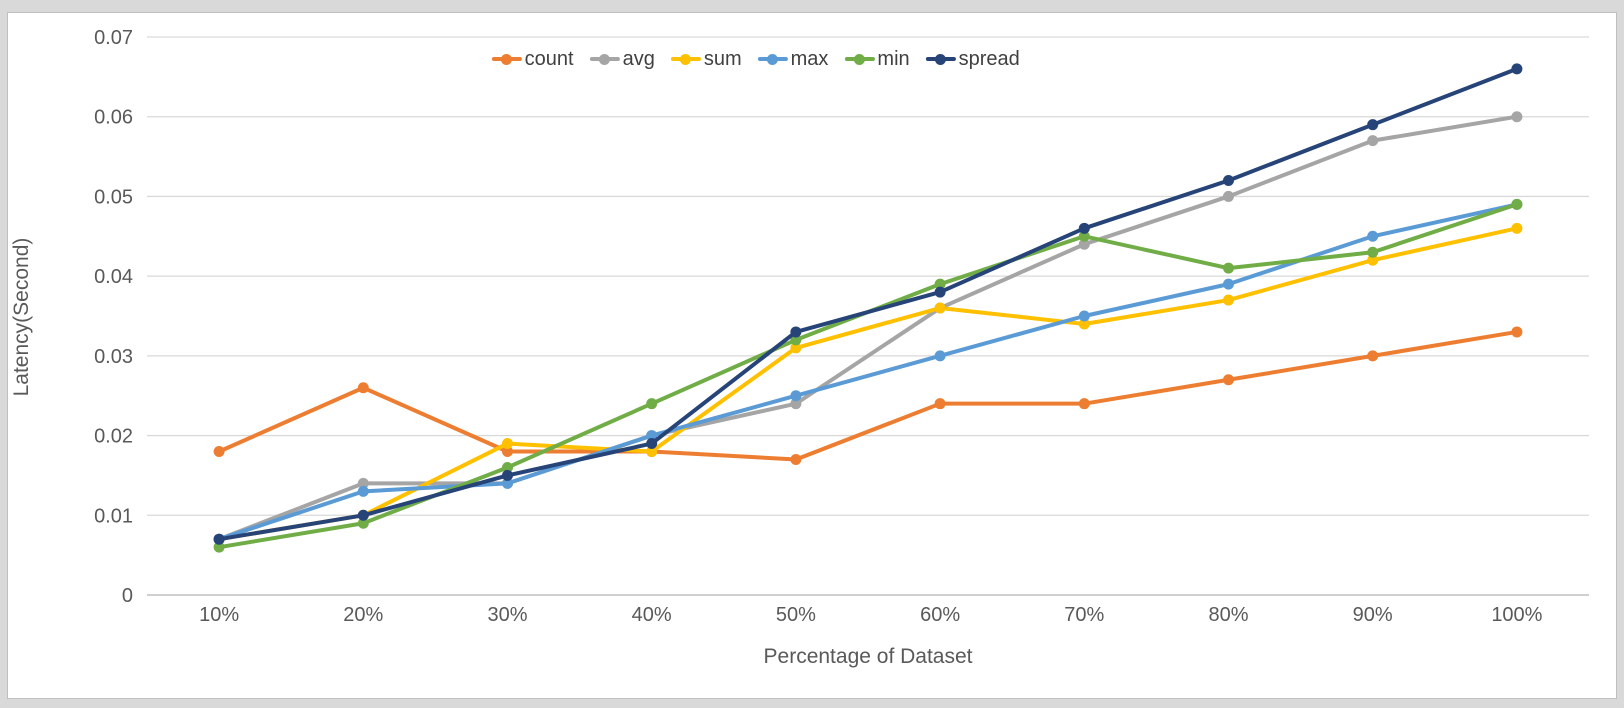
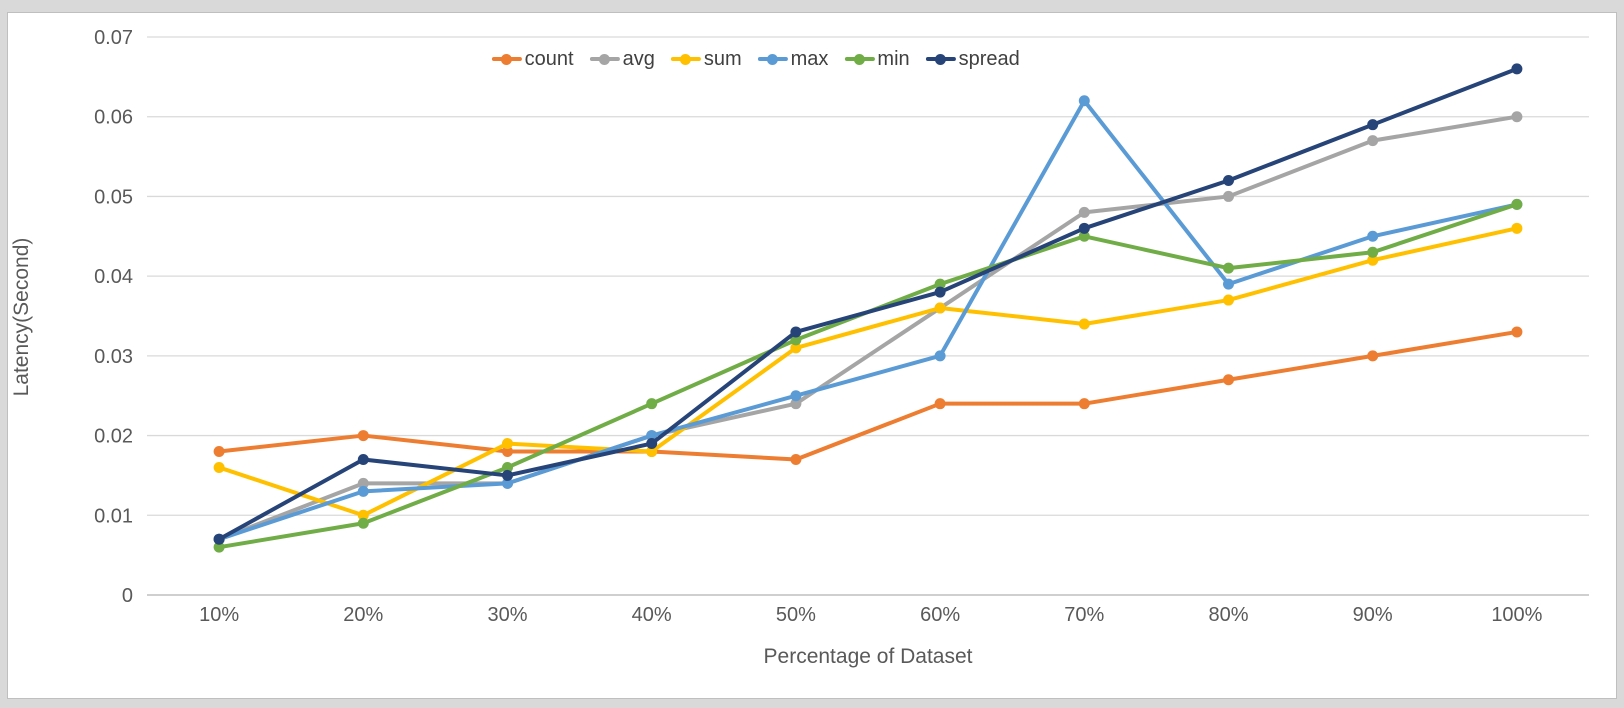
sum/10%: 0.007 -> 0.016
count/20%: 0.026 -> 0.020
spread/20%: 0.010 -> 0.017
avg/70%: 0.044 -> 0.048
max/70%: 0.035 -> 0.062
